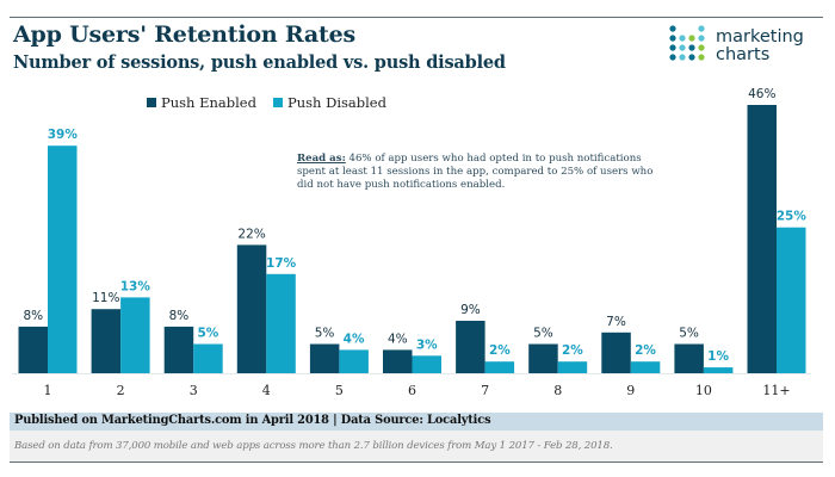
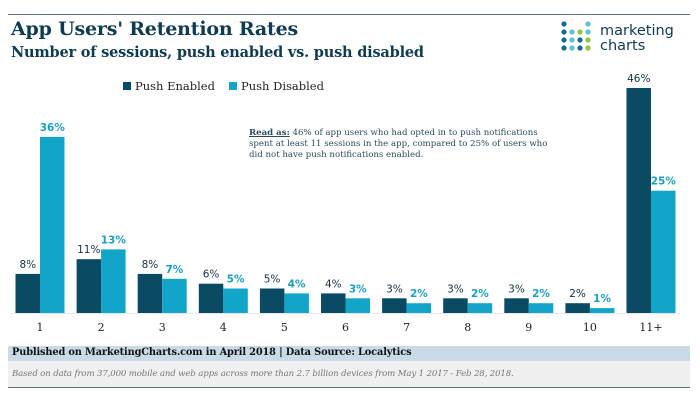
Push Disabled/1: 39% -> 36%
Push Disabled/3: 5% -> 7%
Push Enabled/4: 22% -> 6%
Push Disabled/4: 17% -> 5%
Push Enabled/7: 9% -> 3%
Push Enabled/8: 5% -> 3%
Push Enabled/9: 7% -> 3%
Push Enabled/10: 5% -> 2%
